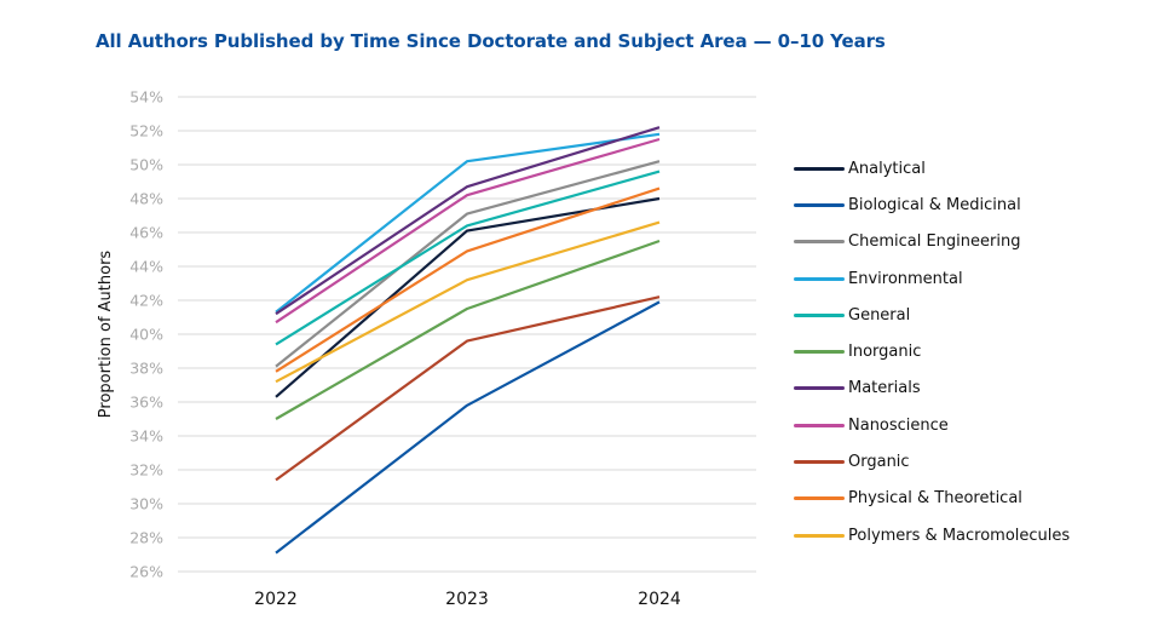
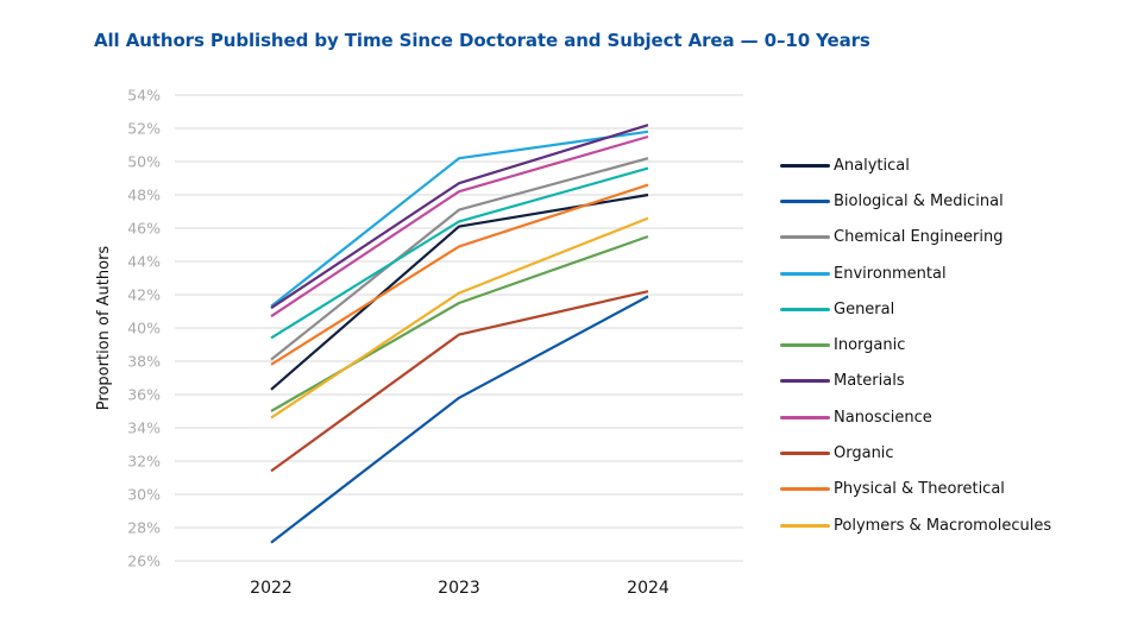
Polymers & Macromolecules/2022: 37.2% -> 34.6%
Polymers & Macromolecules/2023: 43.2% -> 42.1%
